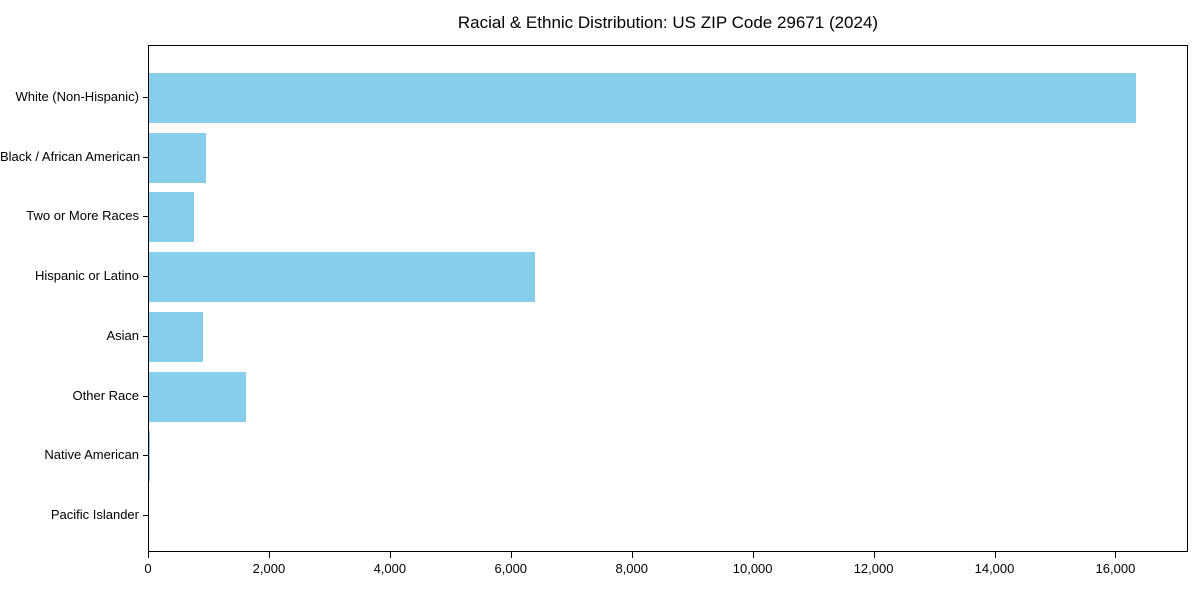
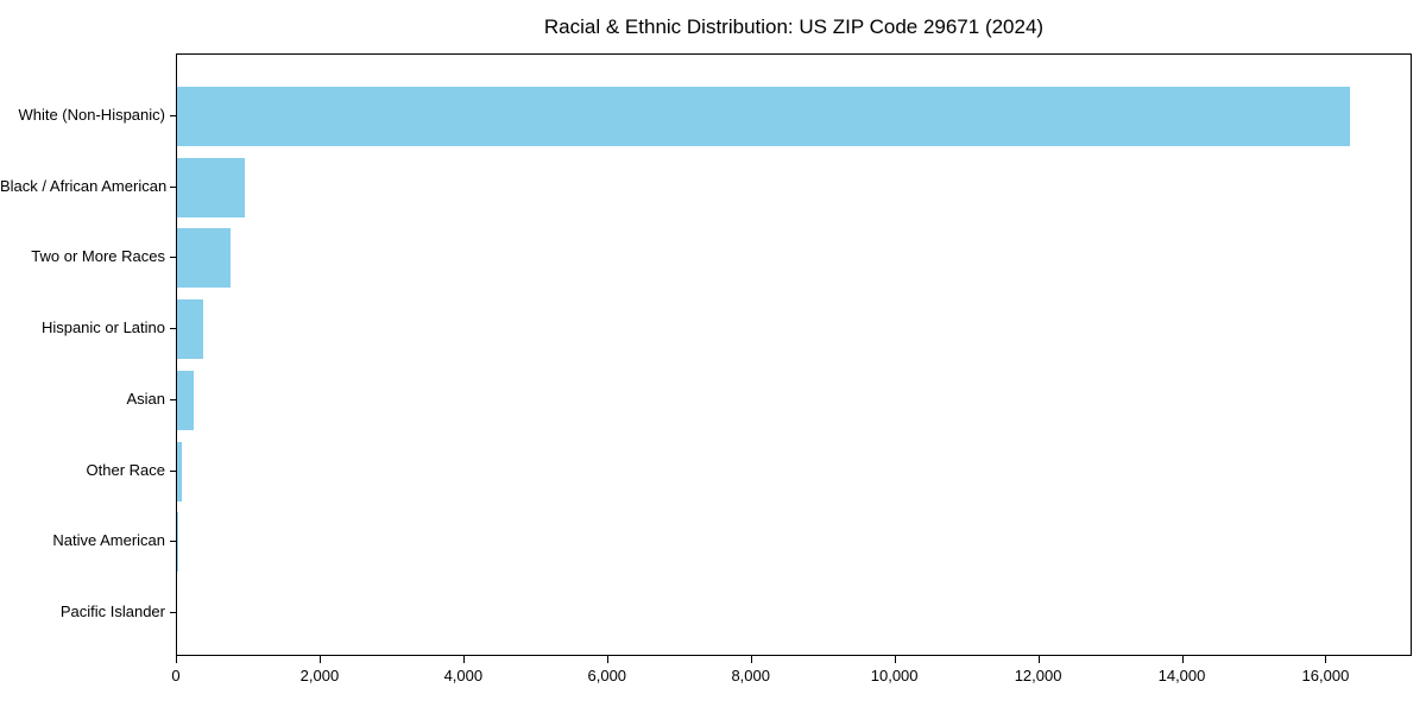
Hispanic or Latino: 6400 -> 400
Asian: 900 -> 200
Other Race: 1600 -> 100
